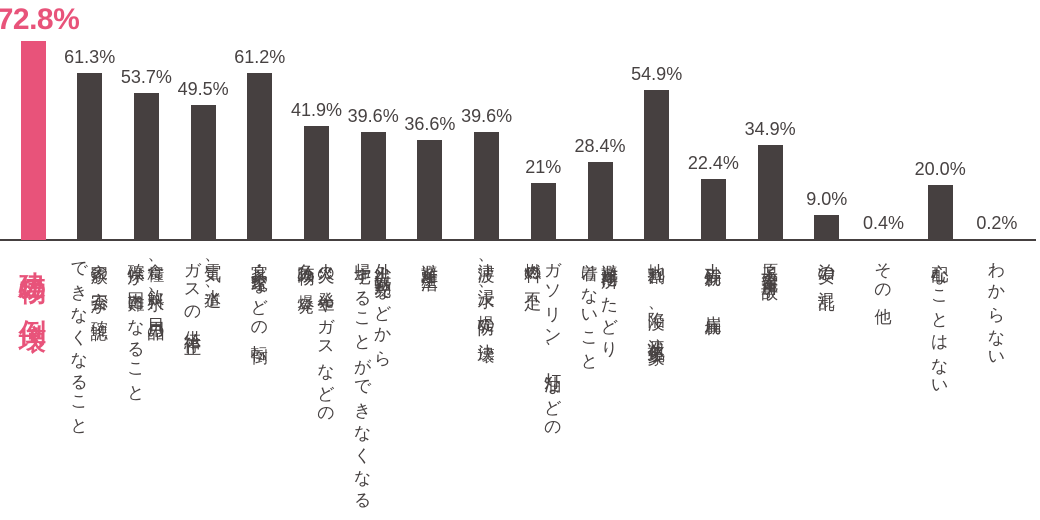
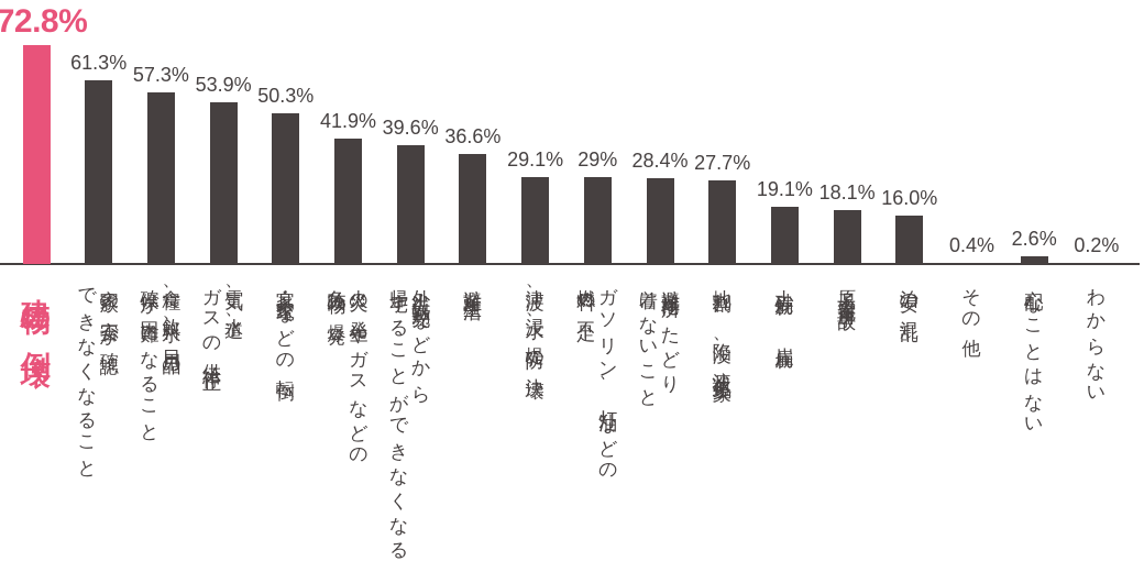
食糧、飲料水、日用品の確保が困難になること: 53.7% -> 57.3%
電気、水道、ガスの供給停止: 49.5% -> 53.9%
家具・家電などの転倒: 61.2% -> 50.3%
津波、浸水、堤防の決壊: 39.6% -> 29.1%
ガソリン、灯油などの燃料の不足: 21% -> 29%
地割れ、陥没、液状化現象: 54.9% -> 27.7%
土砂崩れ、崖崩れ: 22.4% -> 19.1%
原子力発電所事故: 34.9% -> 18.1%
治安の混乱: 9.0% -> 16.0%
心配なことはない: 20.0% -> 2.6%
